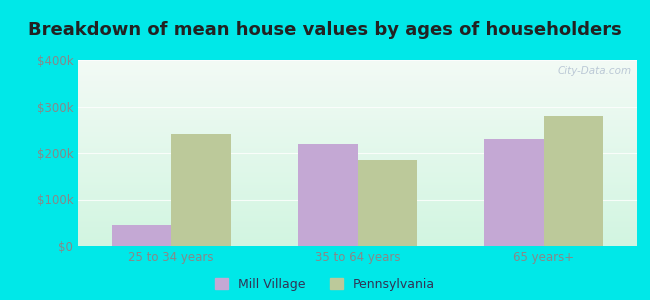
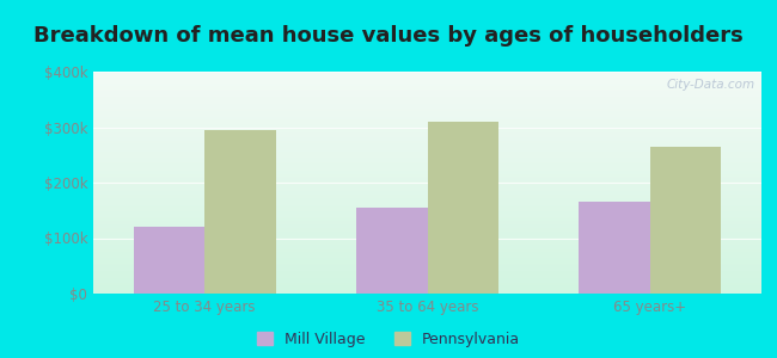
Mill Village/25 to 34 years: $45k -> $120k
Pennsylvania/25 to 34 years: $240k -> $295k
Mill Village/35 to 64 years: $220k -> $155k
Pennsylvania/35 to 64 years: $185k -> $310k
Mill Village/65 years+: $230k -> $165k
Pennsylvania/65 years+: $280k -> $265k
